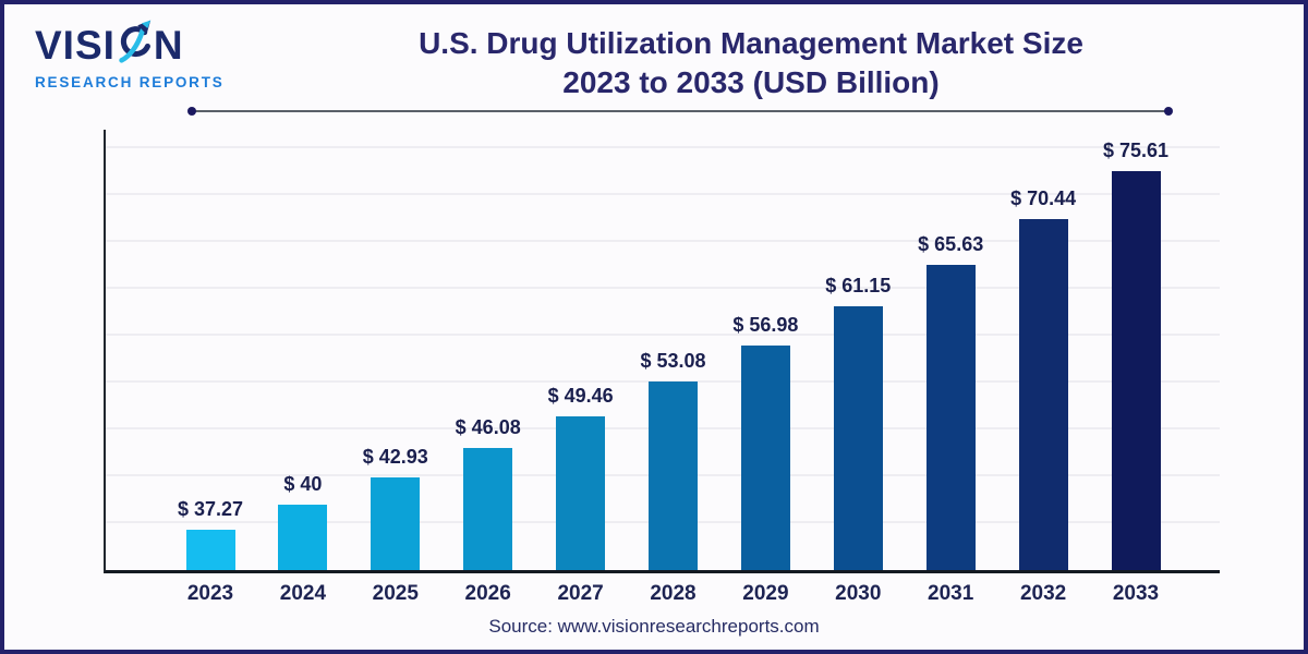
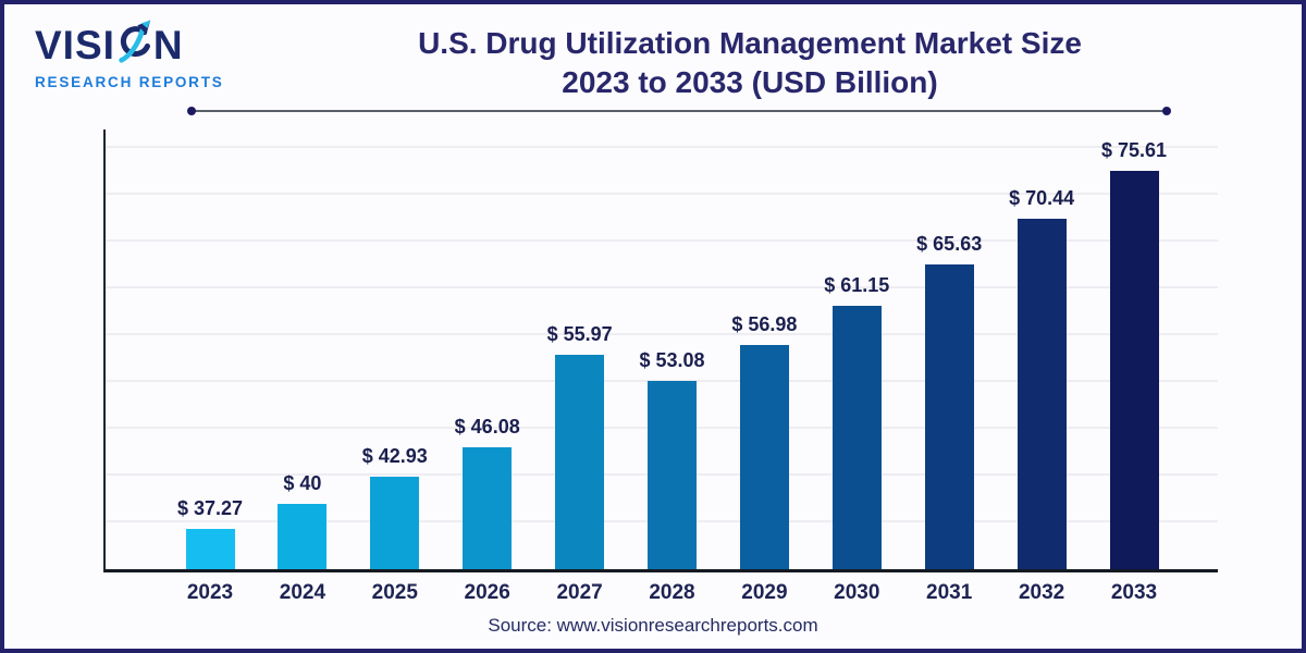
2027: 49.46 -> 55.97
